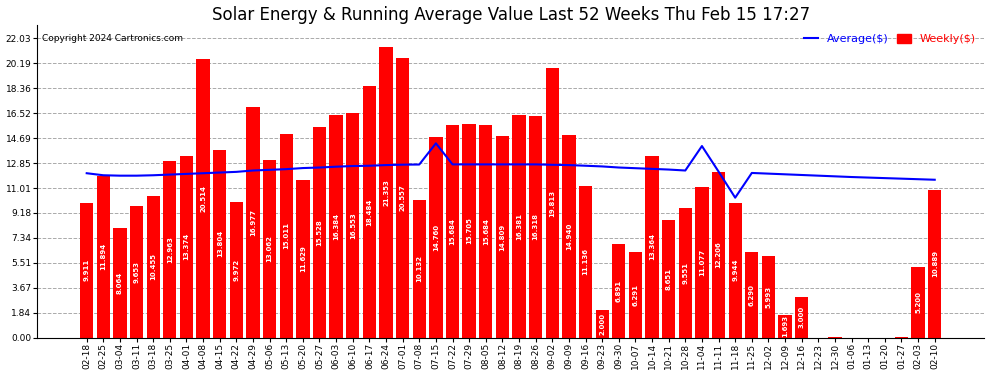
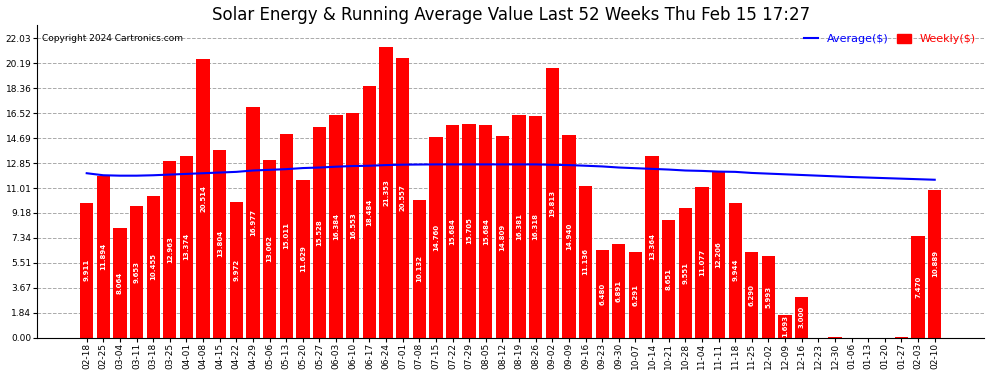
Average($)/07-15: 14.3 -> 12.8
Weekly($)/09-23: 2.0 -> 6.5
Average($)/11-04: 14.1 -> 12.3
Average($)/11-18: 10.3 -> 12.2
Weekly($)/02-03: 5.2 -> 7.5
